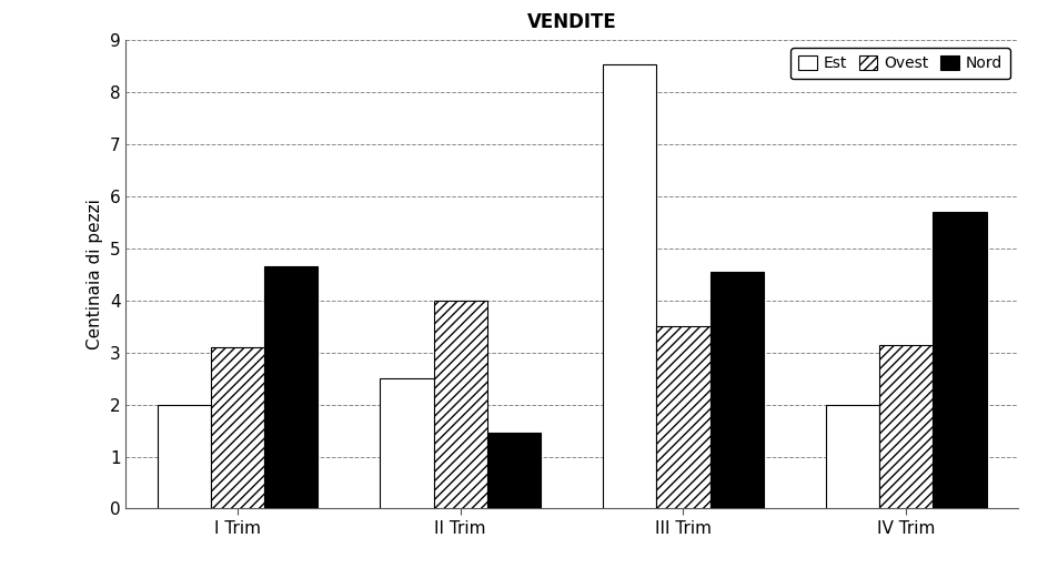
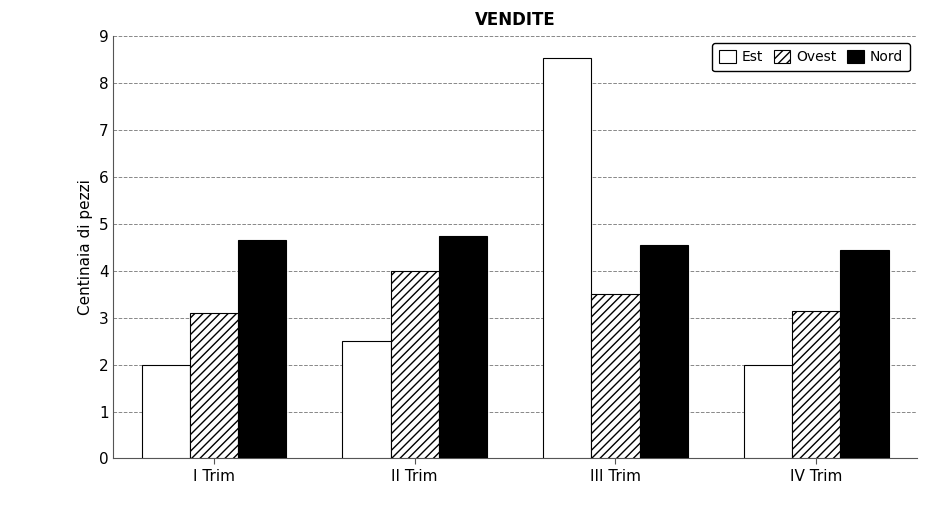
Nord/II Trim: 1.45 -> 4.75
Nord/IV Trim: 5.70 -> 4.45
